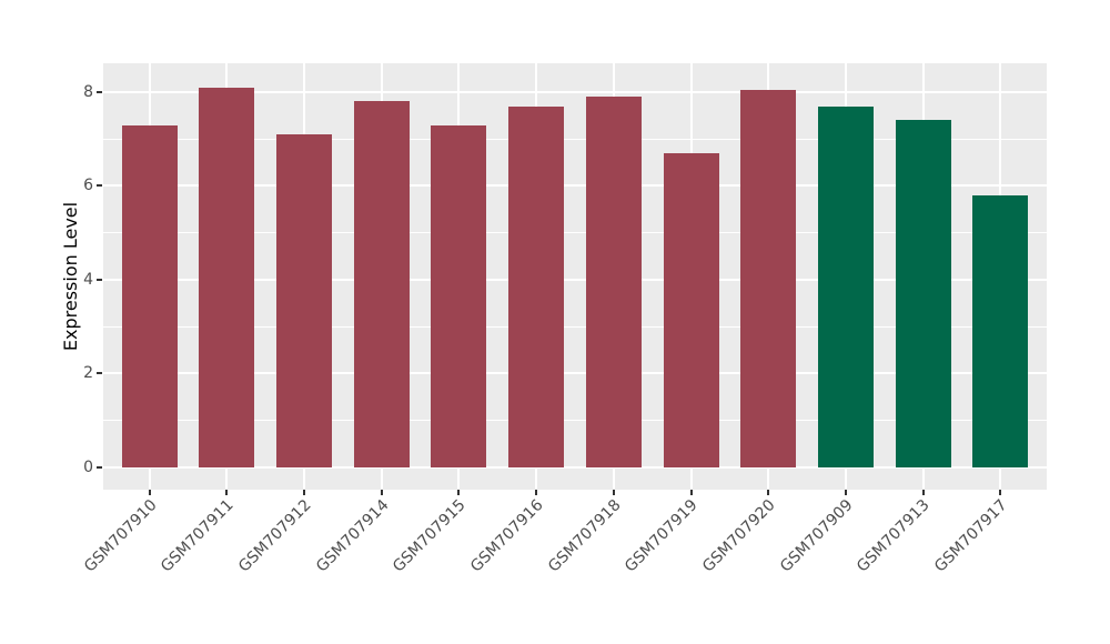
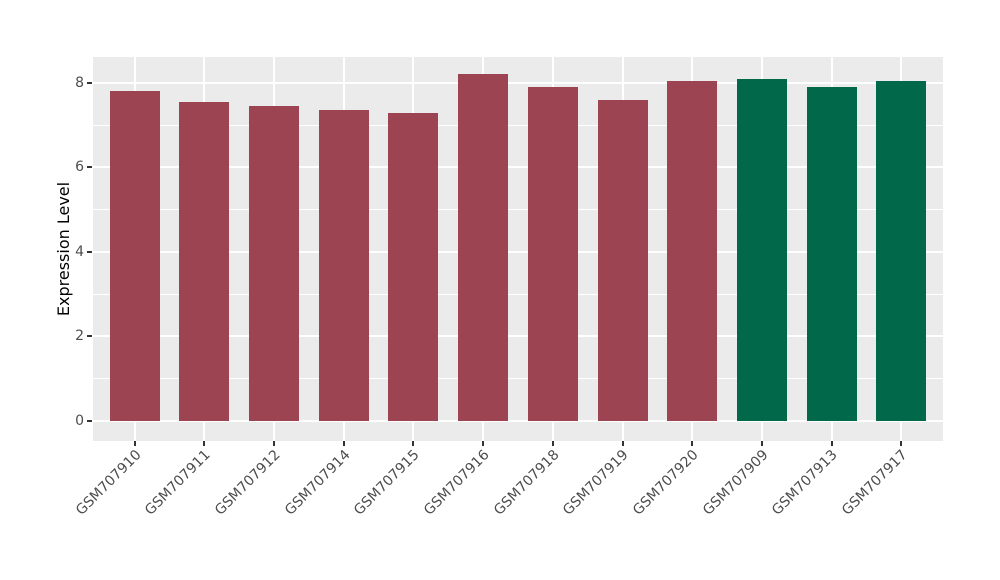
GSM707910: 7.3 -> 7.8
GSM707911: 8.1 -> 7.5
GSM707912: 7.1 -> 7.5
GSM707914: 7.8 -> 7.3
GSM707916: 7.7 -> 8.2
GSM707919: 6.7 -> 7.6
GSM707909: 7.7 -> 8.1
GSM707913: 7.4 -> 7.9
GSM707917: 5.8 -> 8.1
